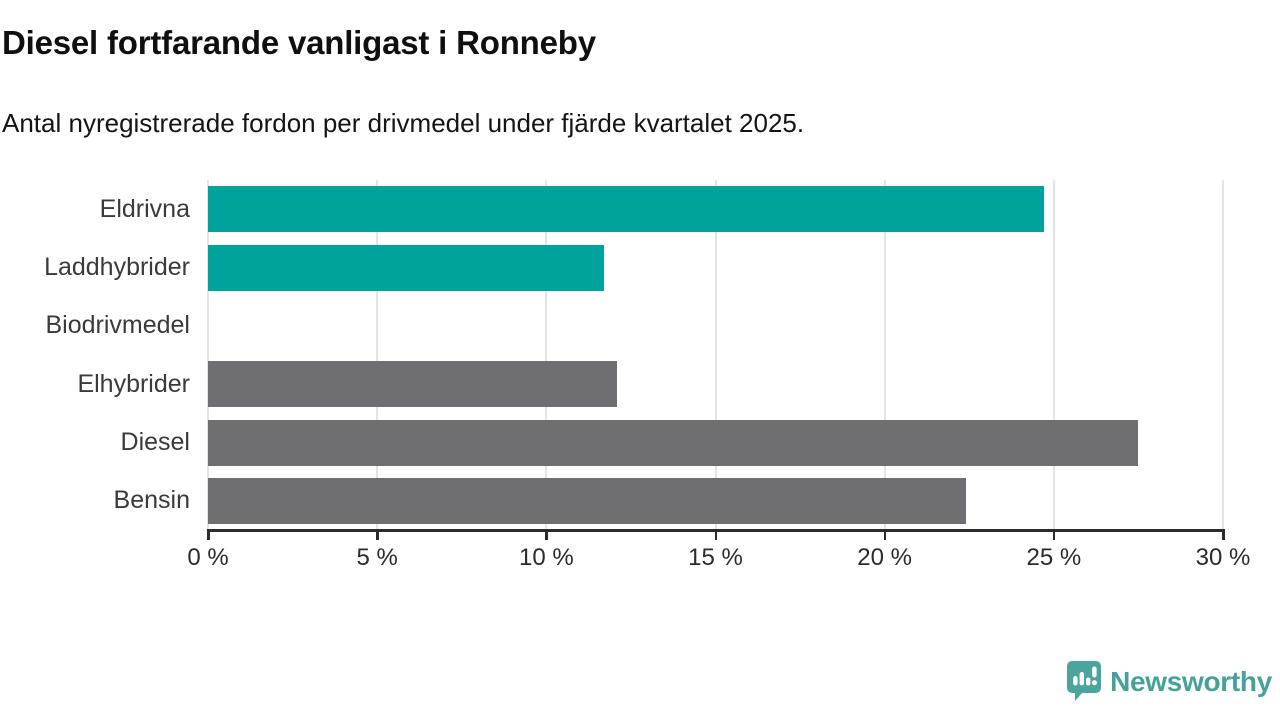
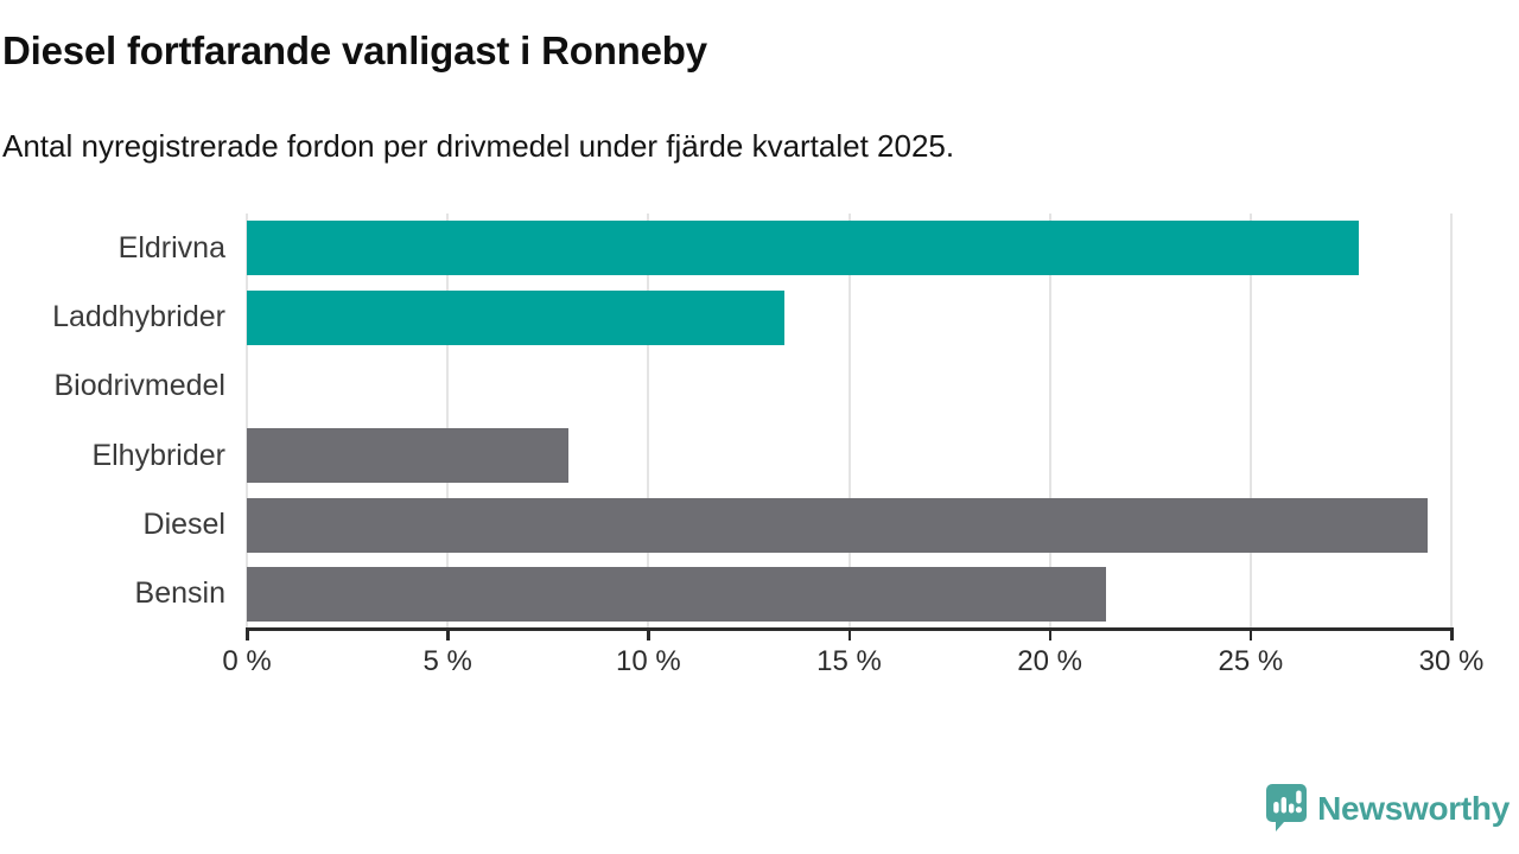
Eldrivna: 24.7% -> 27.7%
Laddhybrider: 11.7% -> 13.4%
Elhybrider: 12.1% -> 8.0%
Diesel: 27.5% -> 29.4%
Bensin: 22.4% -> 21.4%
